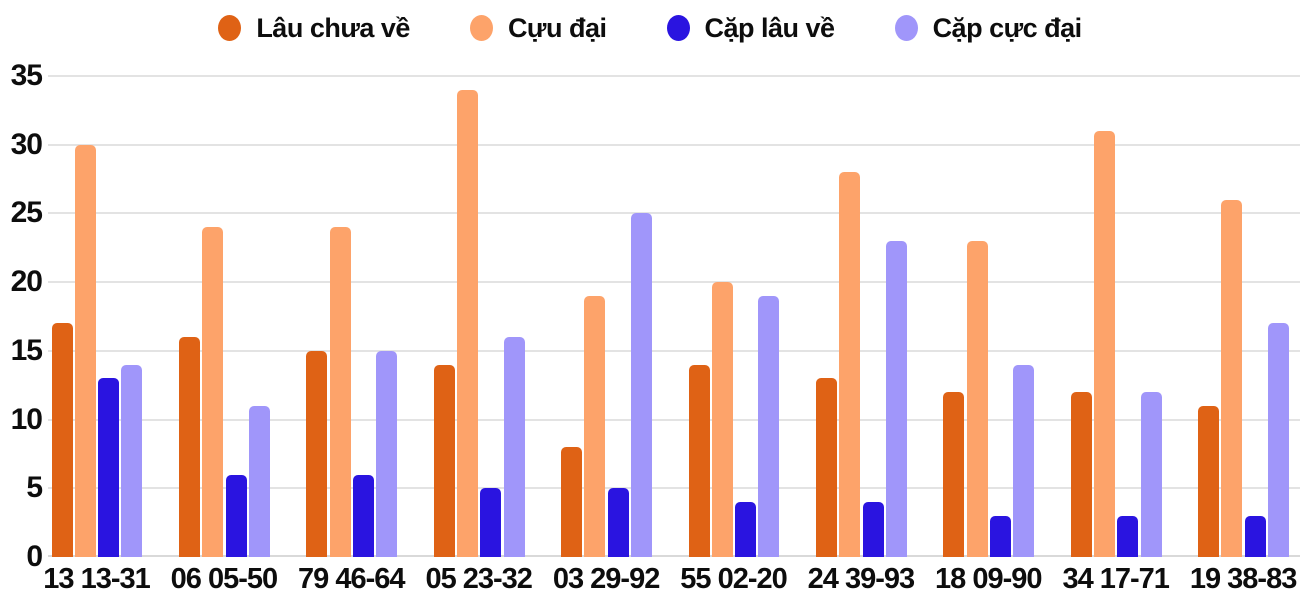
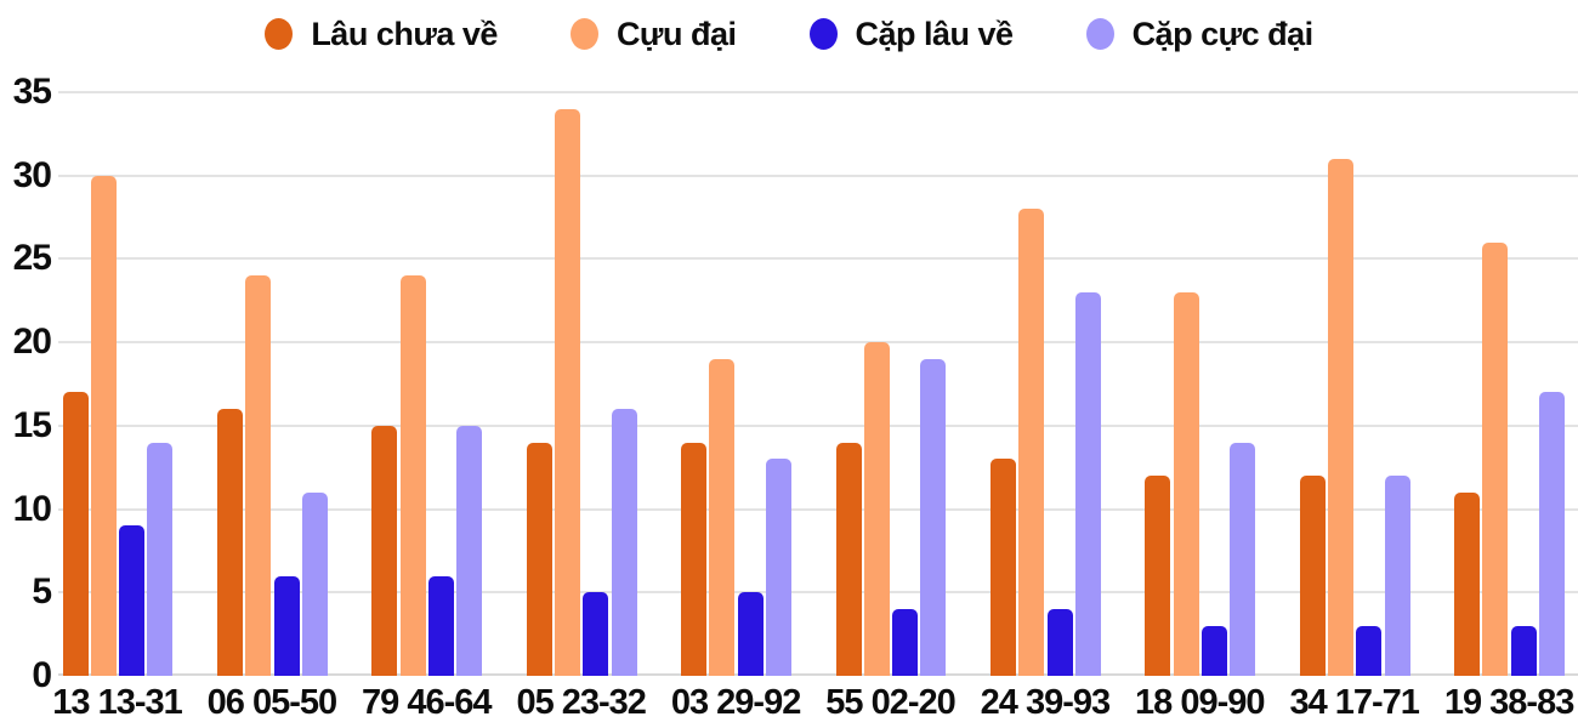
Cặp lâu về/13 13-31: 13 -> 9
Lâu chưa về/03 29-92: 8 -> 14
Cặp cực đại/03 29-92: 25 -> 13
